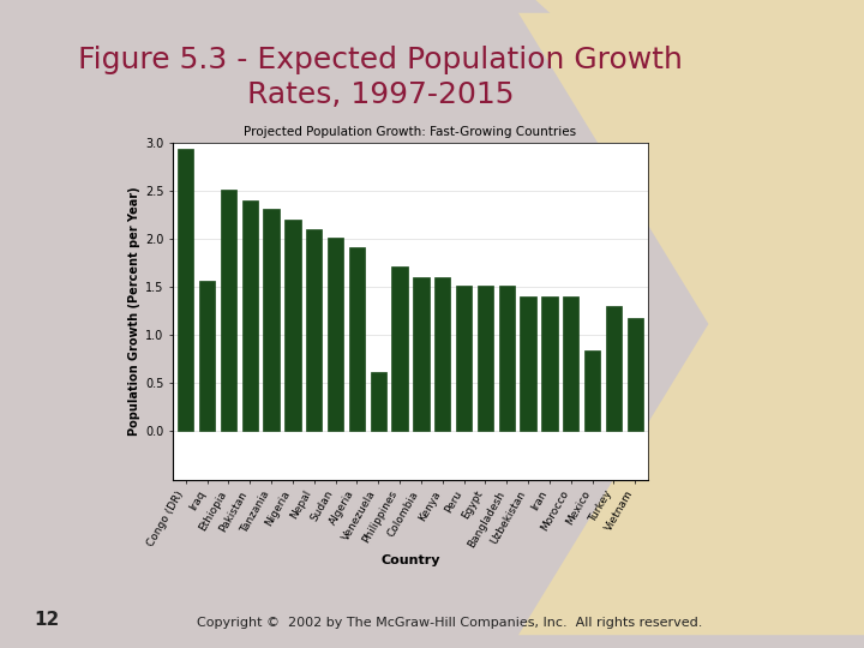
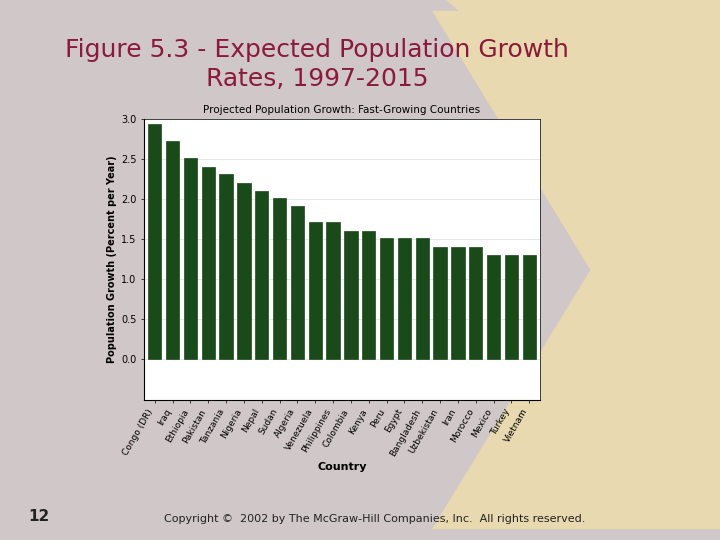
Iraq: 1.56 -> 2.72
Venezuela: 0.62 -> 1.71
Mexico: 0.84 -> 1.30
Vietnam: 1.18 -> 1.30
